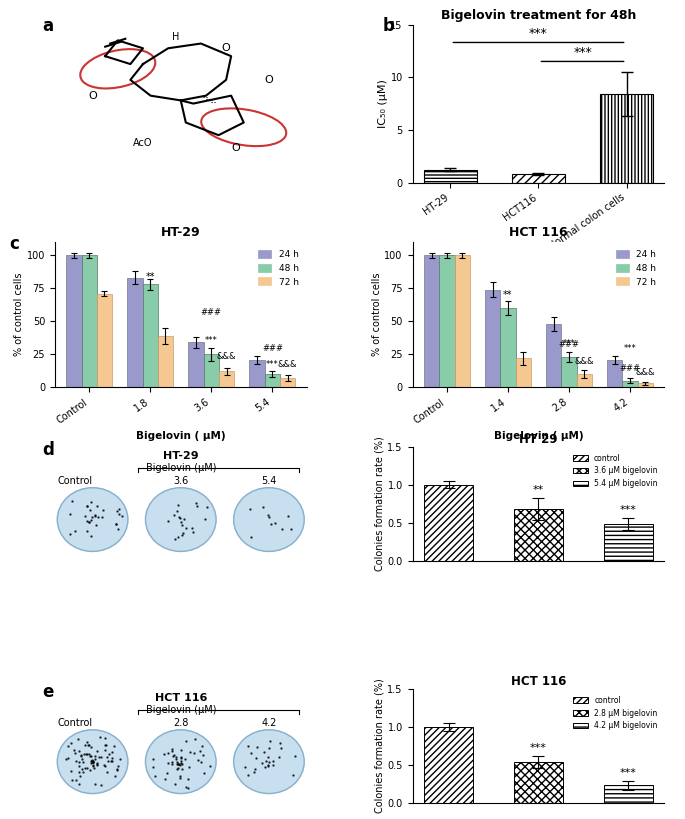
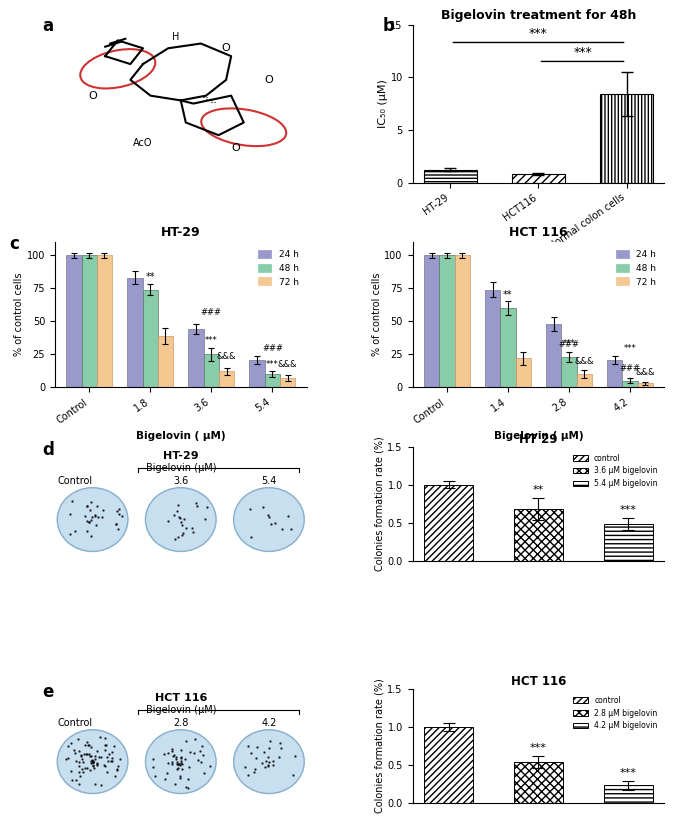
HT-29/72 h/Control: 71 -> 100
HT-29/48 h/1.8: 78 -> 74
HT-29/24 h/3.6: 34 -> 44
